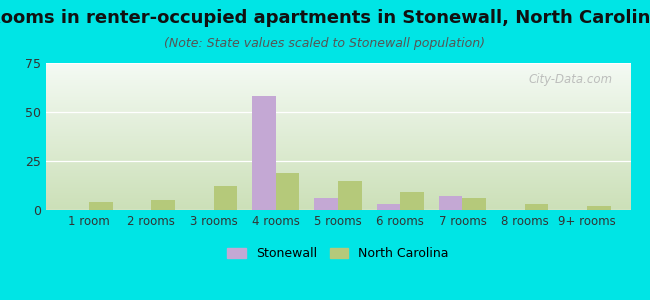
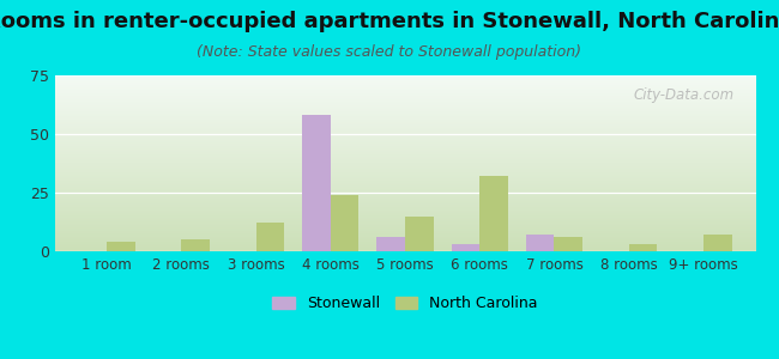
North Carolina/4 rooms: 19 -> 24
North Carolina/6 rooms: 9 -> 32
North Carolina/9+ rooms: 2 -> 7
